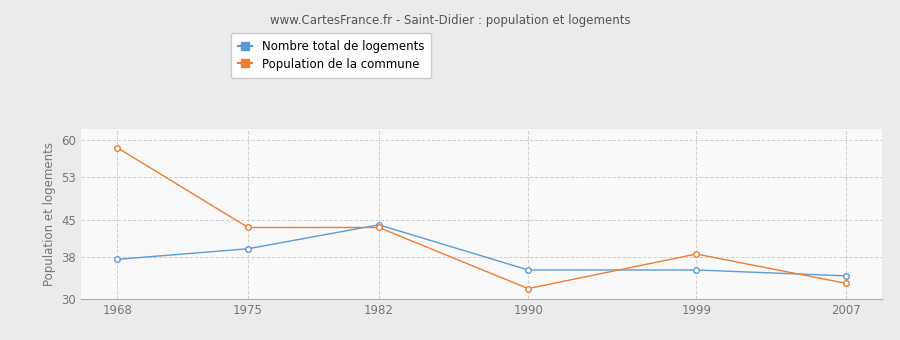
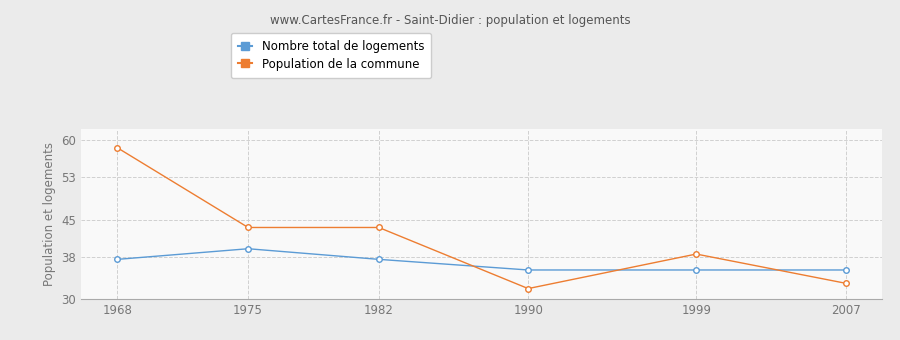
Nombre total de logements/1982: 44.0 -> 37.5
Nombre total de logements/2007: 34.4 -> 35.5
